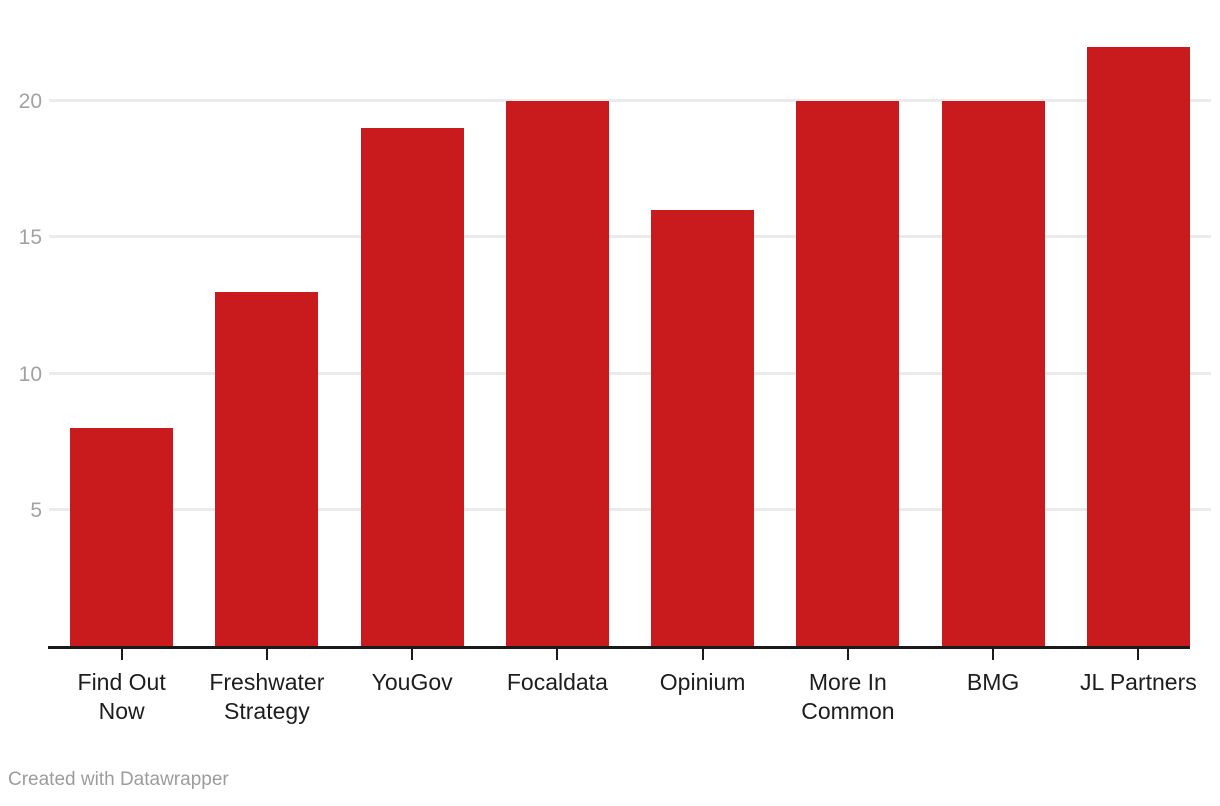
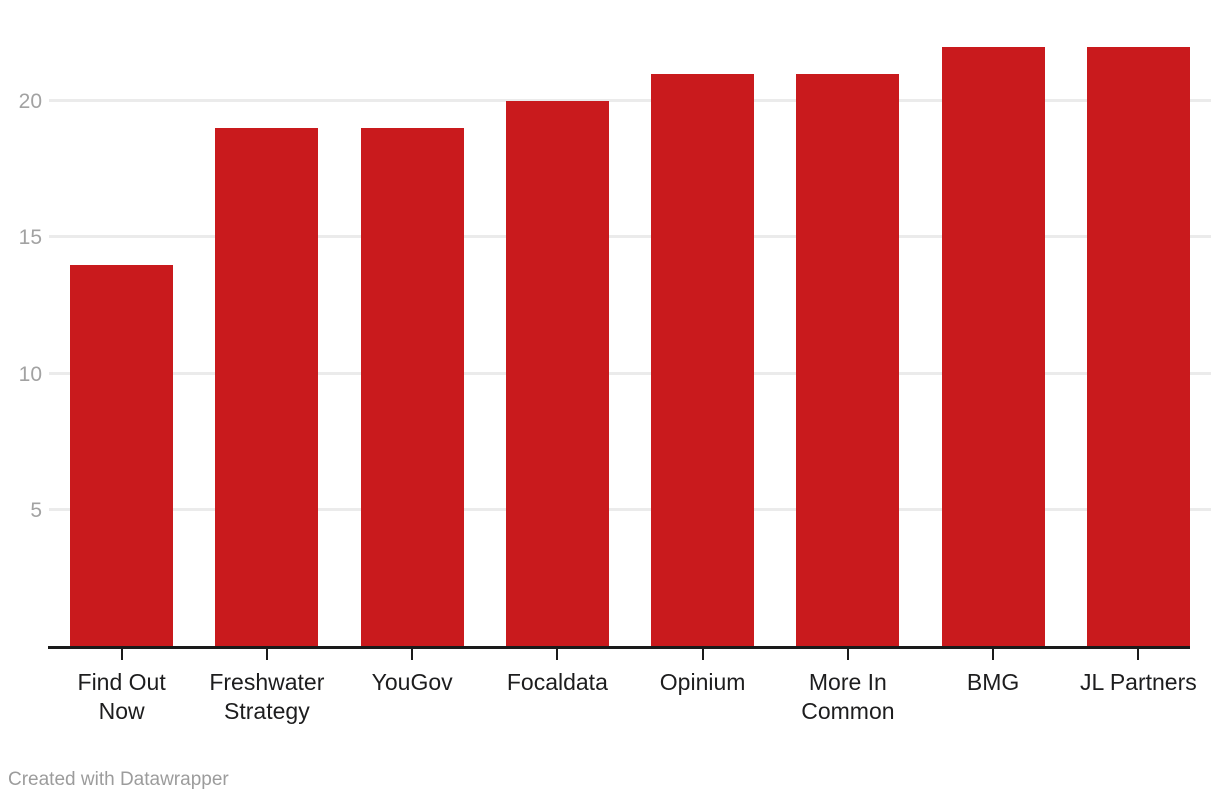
Find Out Now: 8 -> 14
Freshwater Strategy: 13 -> 19
Opinium: 16 -> 21
More In Common: 20 -> 21
BMG: 20 -> 22
